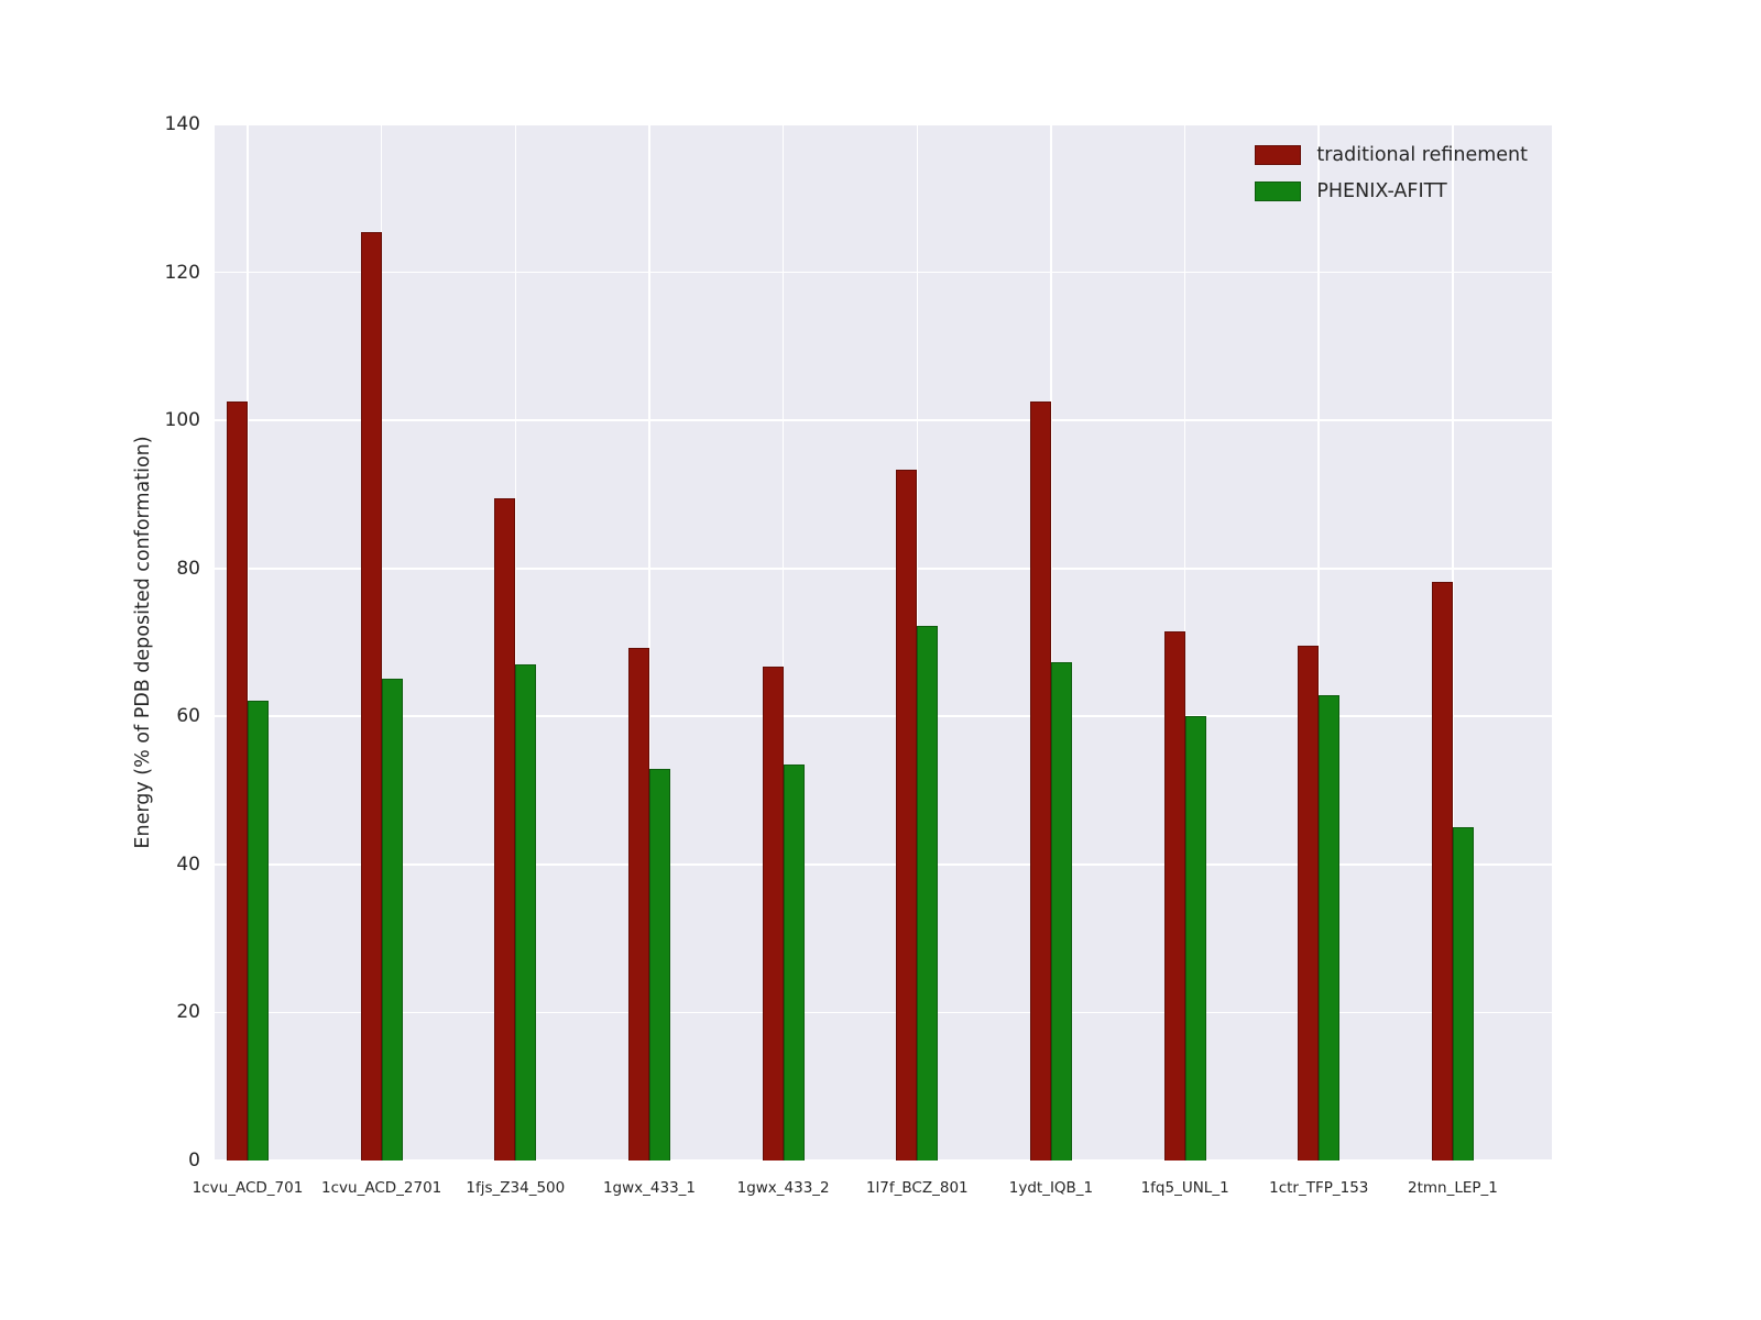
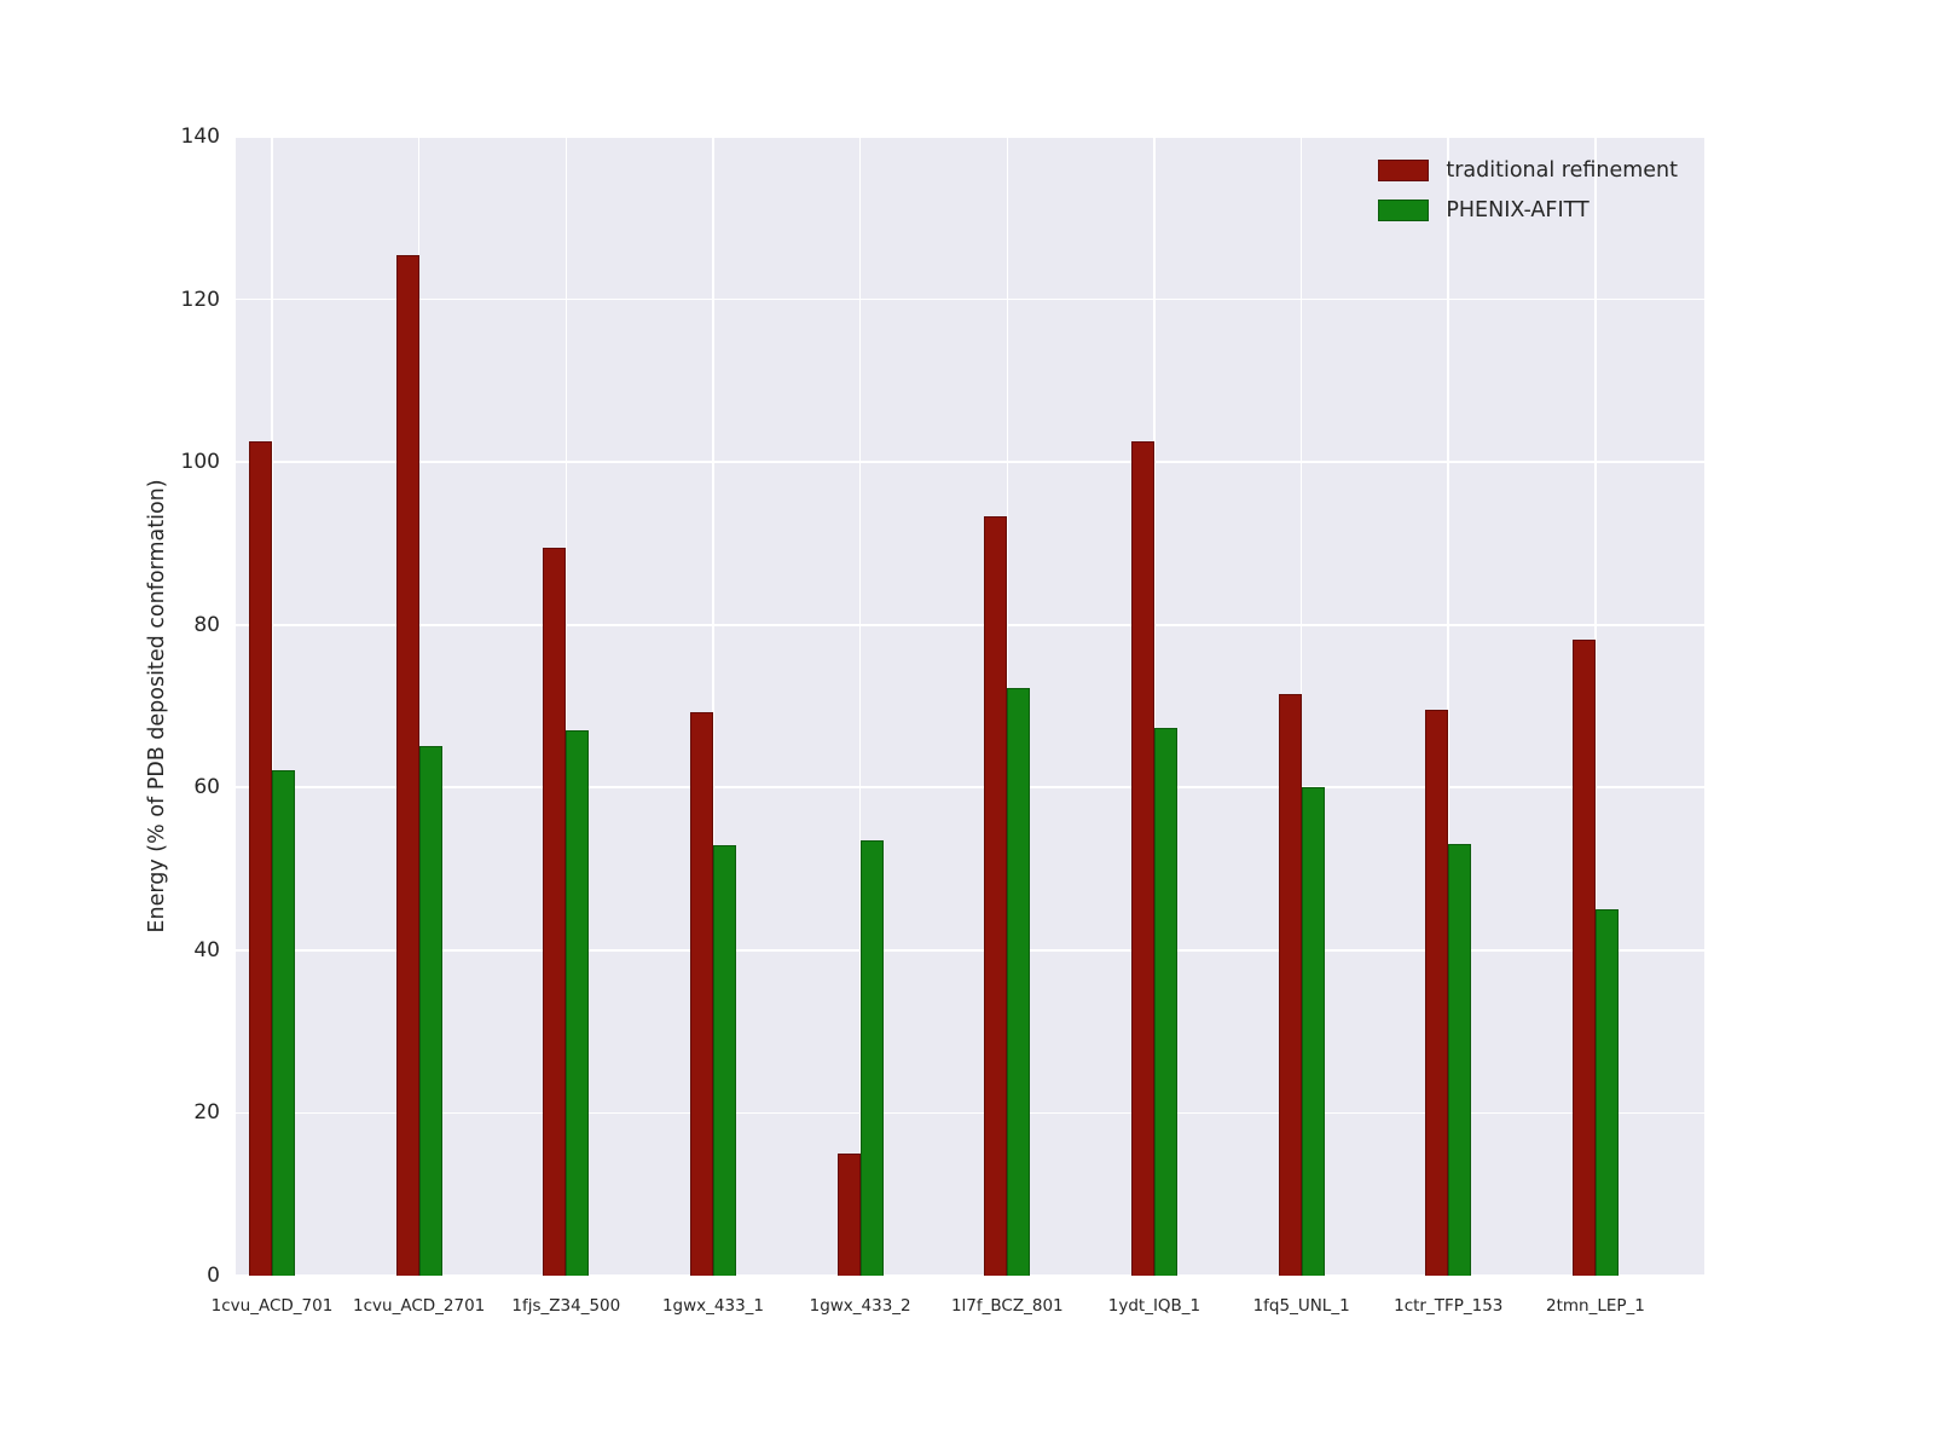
traditional refinement/1gwx_433_2: 67 -> 15
PHENIX-AFITT/1ctr_TFP_153: 63 -> 53
